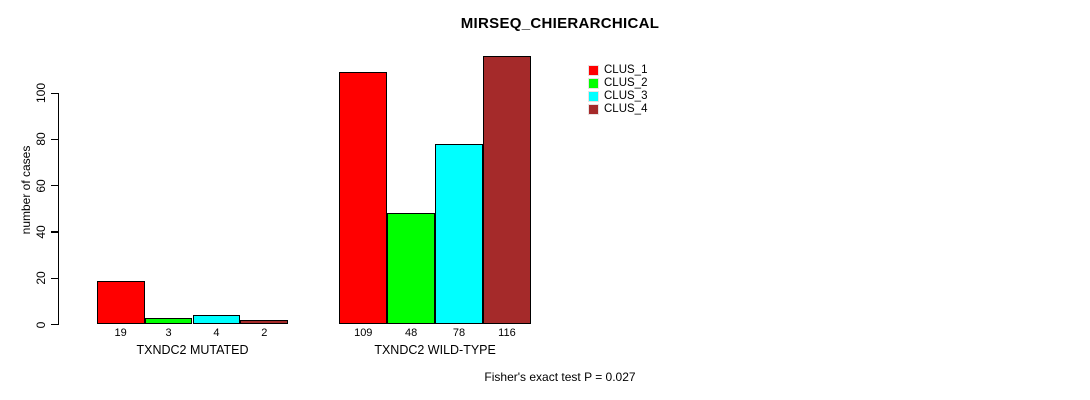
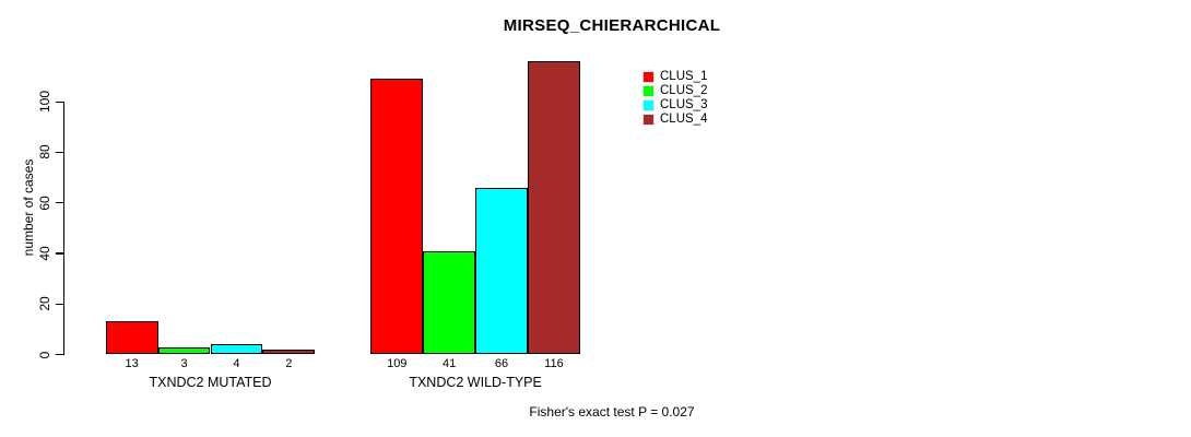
CLUS_1/TXNDC2 MUTATED: 19 -> 13
CLUS_2/TXNDC2 WILD-TYPE: 48 -> 41
CLUS_3/TXNDC2 WILD-TYPE: 78 -> 66
